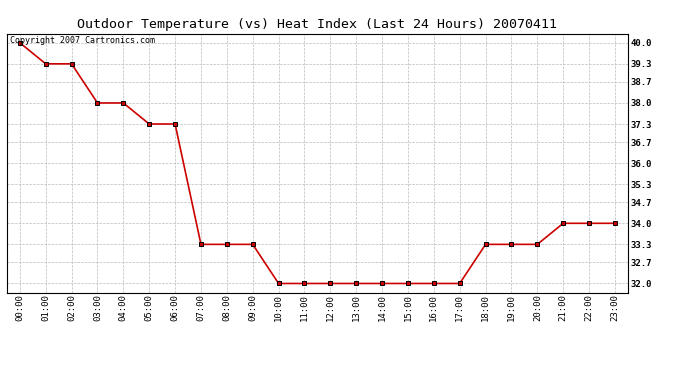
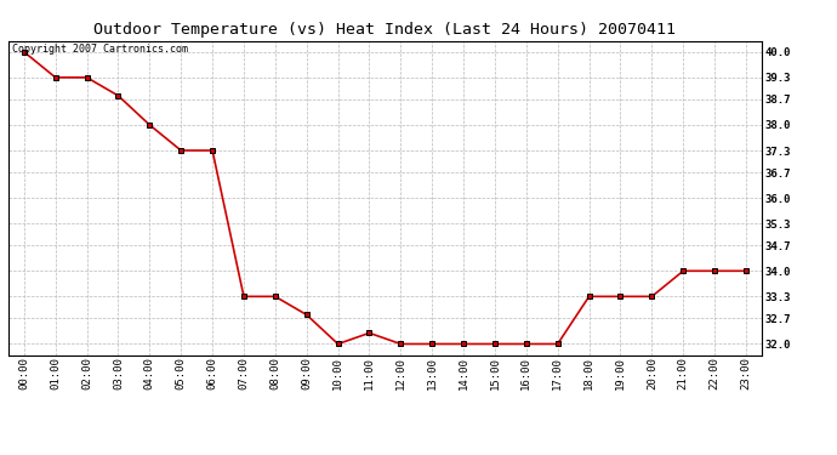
03:00: 38.0 -> 38.8
09:00: 33.3 -> 32.8
11:00: 32.0 -> 32.3
